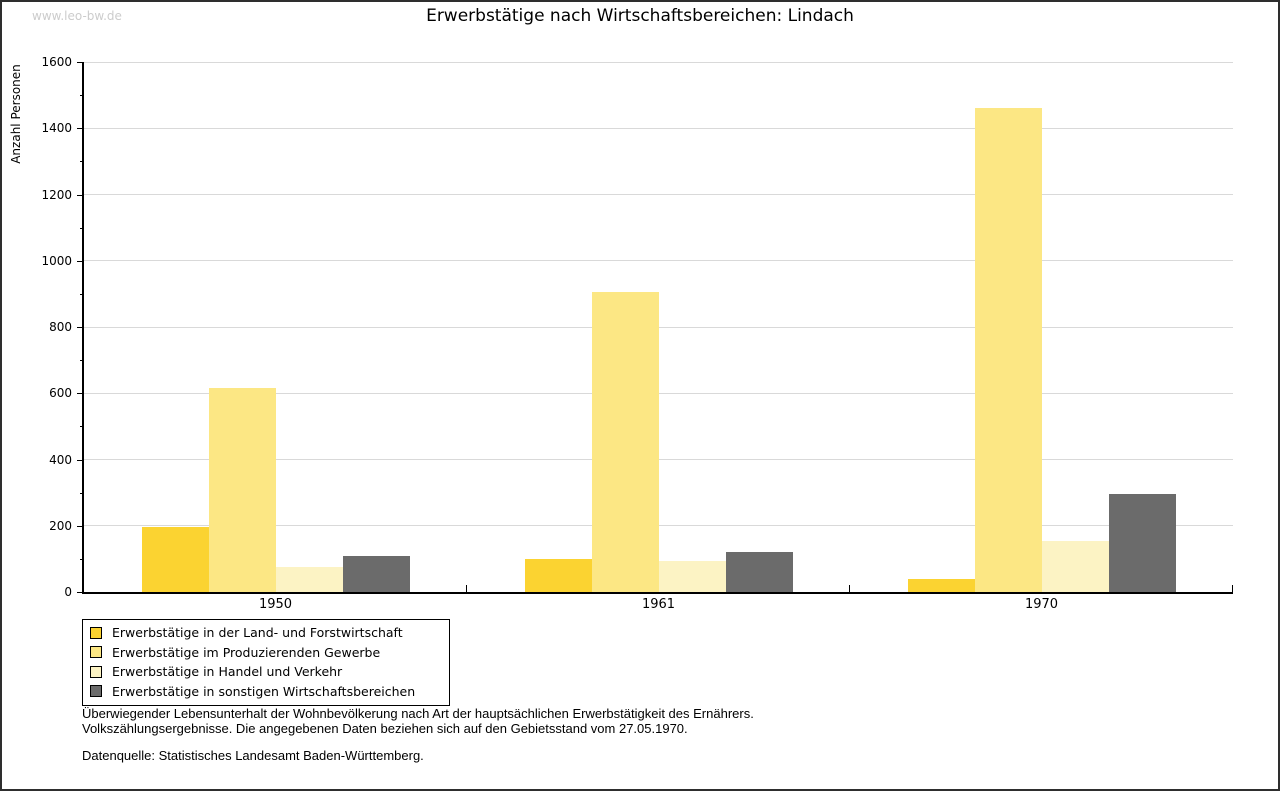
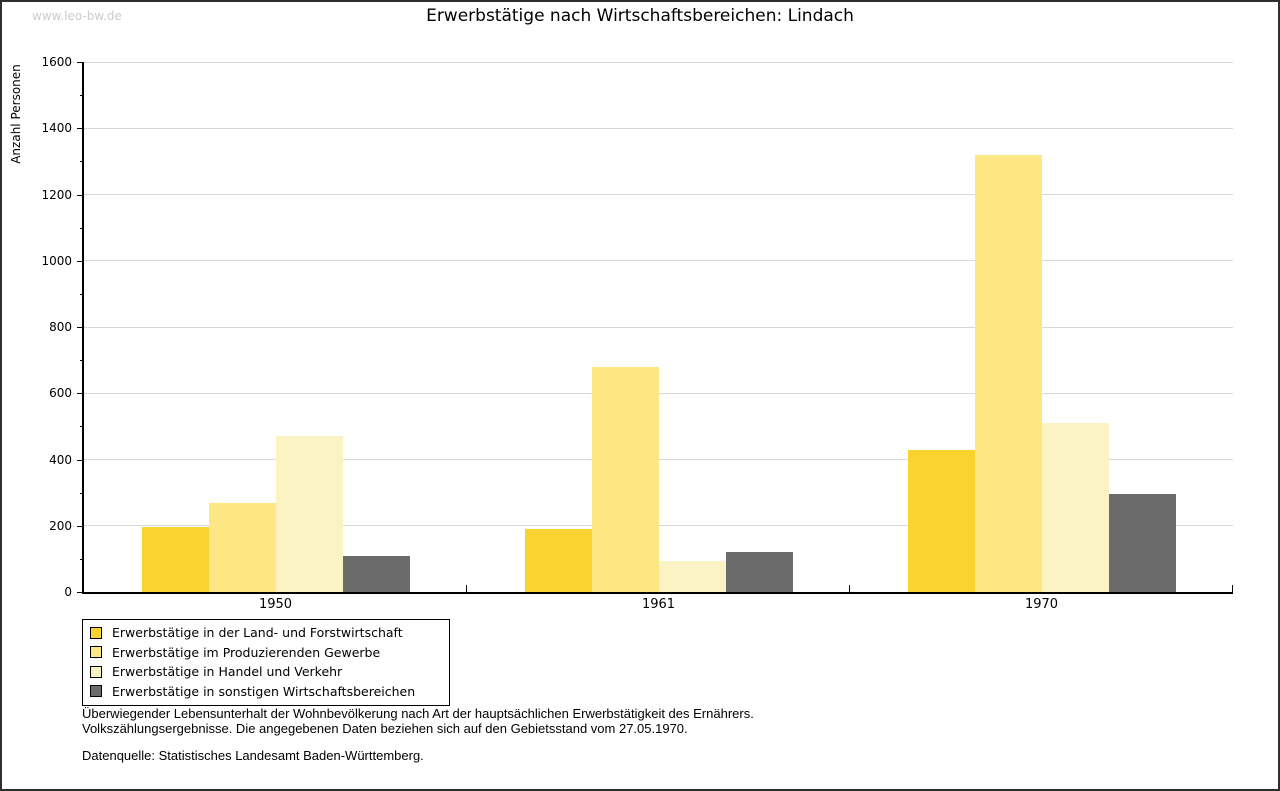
Erwerbstätige im Produzierenden Gewerbe/1950: 620 -> 270
Erwerbstätige in Handel und Verkehr/1950: 80 -> 470
Erwerbstätige in der Land- und Forstwirtschaft/1961: 100 -> 190
Erwerbstätige im Produzierenden Gewerbe/1961: 900 -> 680
Erwerbstätige in der Land- und Forstwirtschaft/1970: 40 -> 430
Erwerbstätige im Produzierenden Gewerbe/1970: 1460 -> 1320
Erwerbstätige in Handel und Verkehr/1970: 160 -> 510
